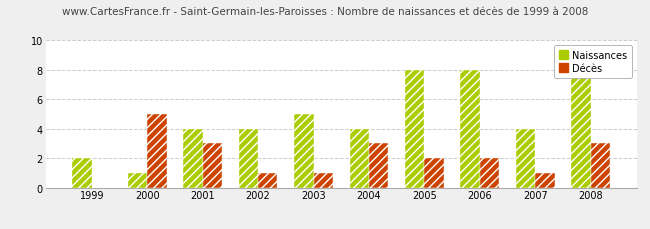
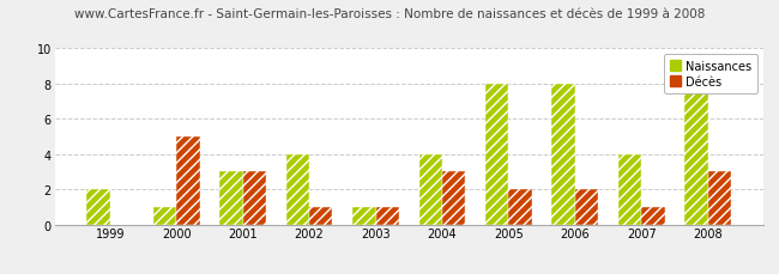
Naissances/2001: 4 -> 3
Naissances/2003: 5 -> 1
